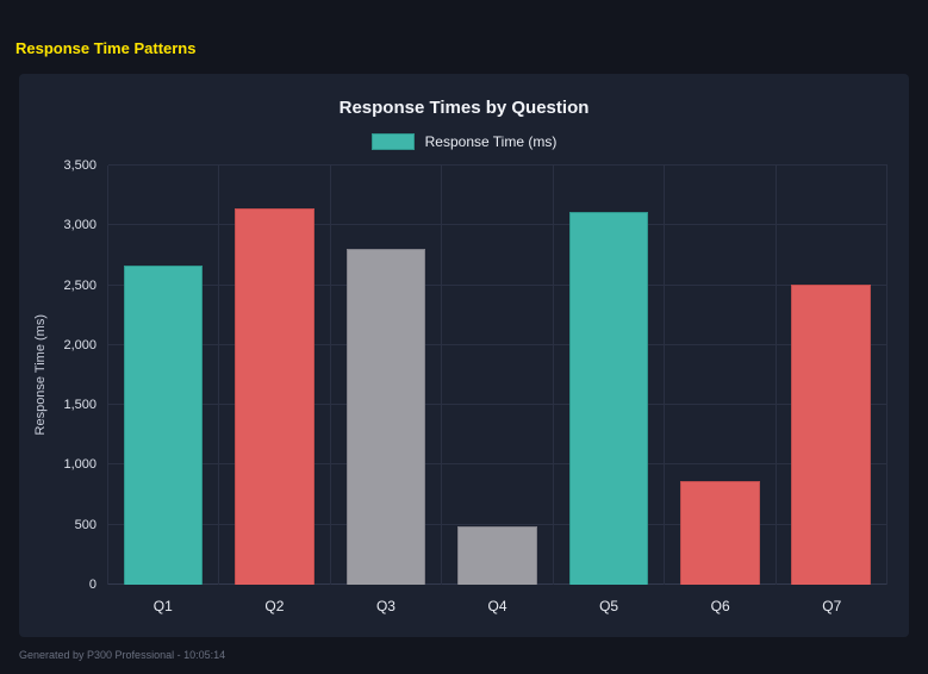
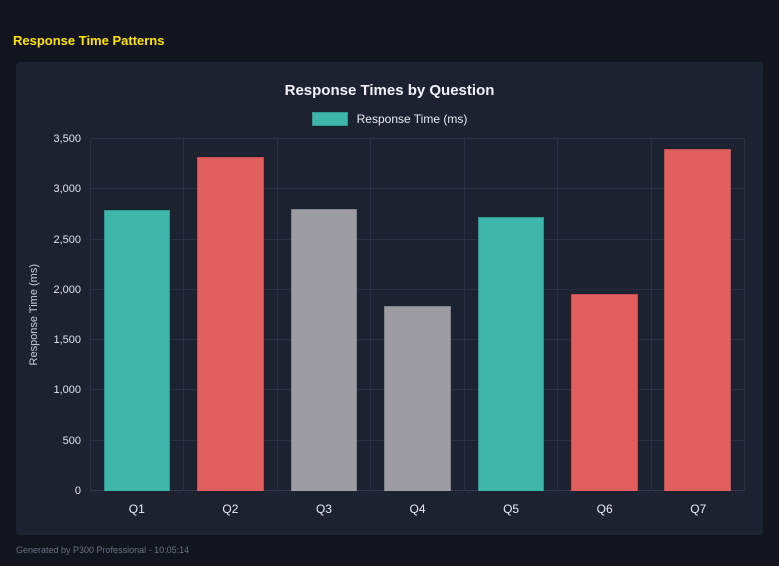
Q1: 2660 -> 2790
Q2: 3140 -> 3320
Q4: 490 -> 1840
Q5: 3110 -> 2720
Q6: 870 -> 1960
Q7: 2510 -> 3400
